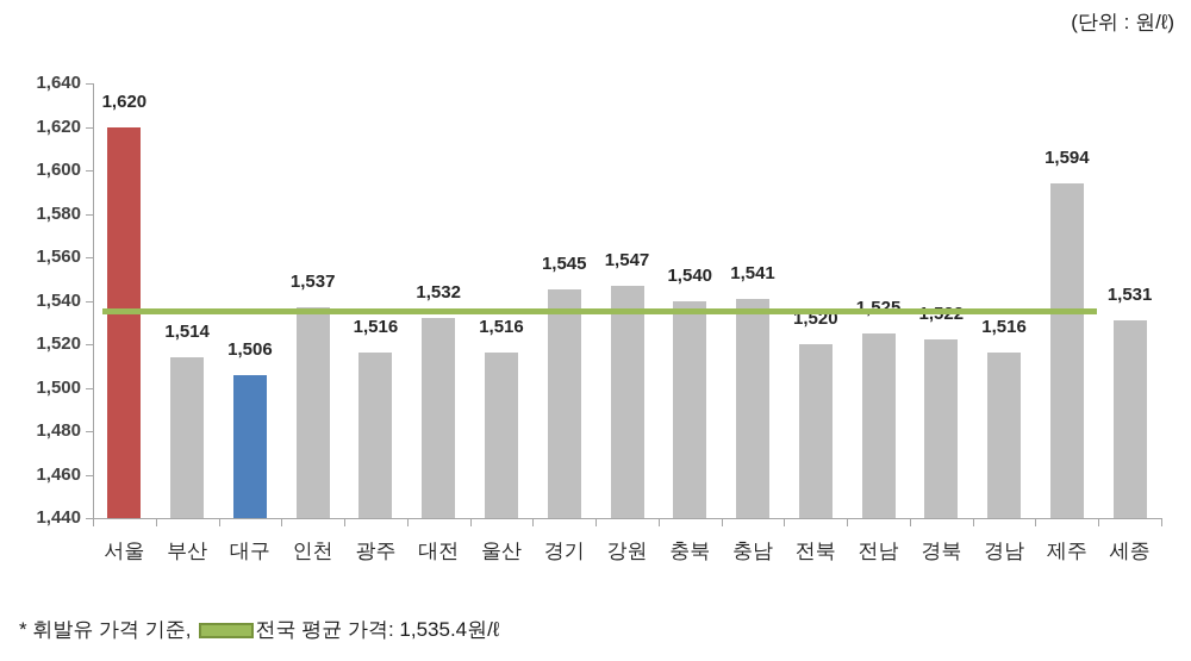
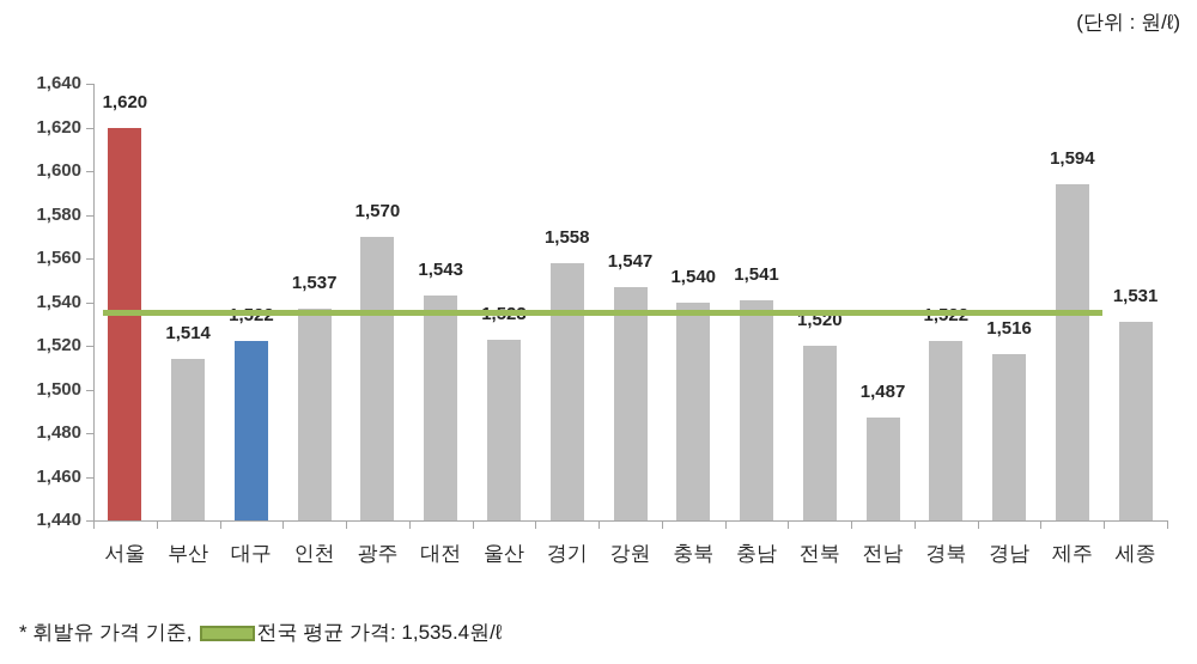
대구: 1,506 -> 1,522
광주: 1,516 -> 1,570
대전: 1,532 -> 1,543
울산: 1,516 -> 1,523
경기: 1,545 -> 1,558
전남: 1,525 -> 1,487
